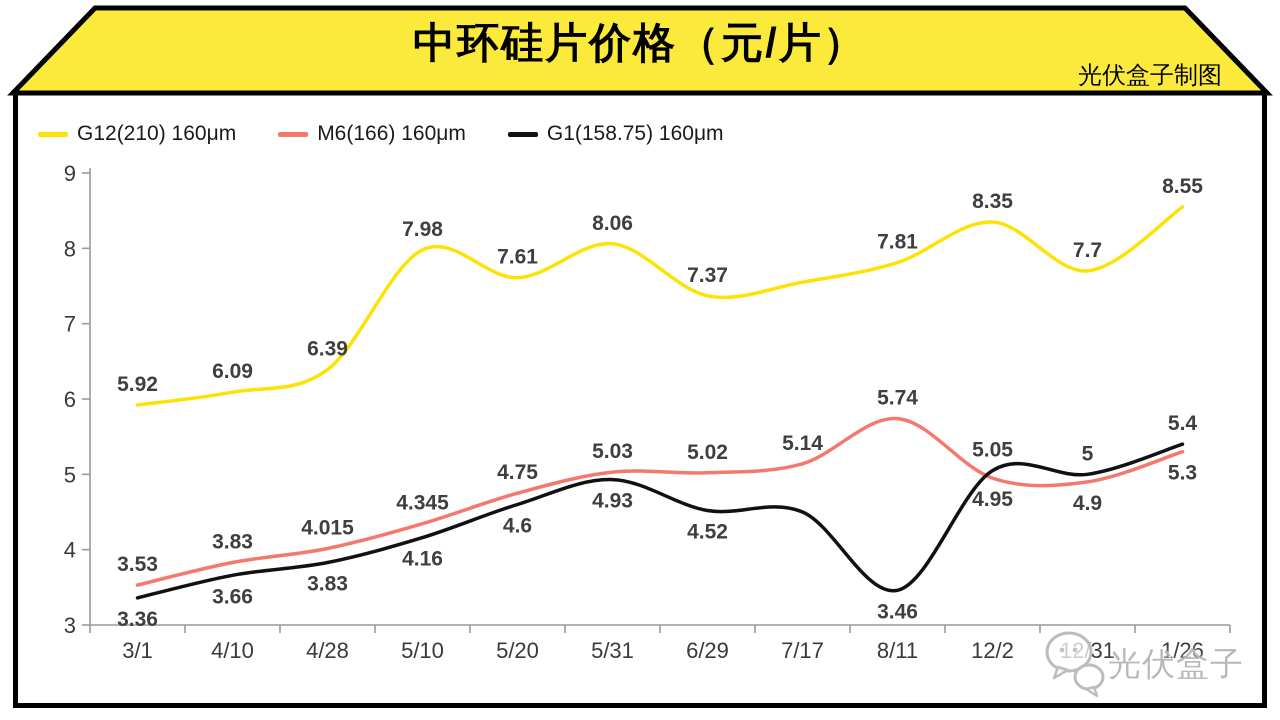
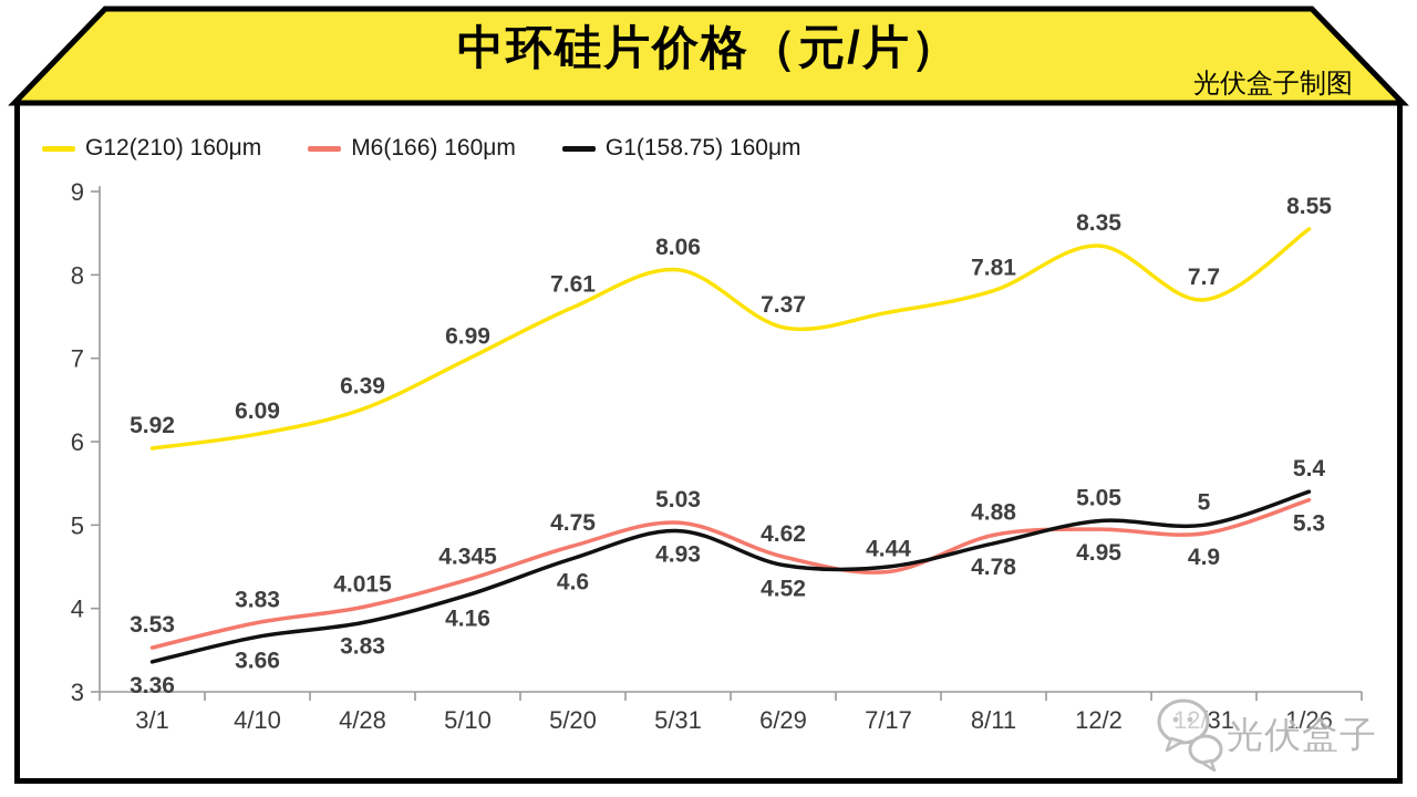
G12(210) 160μm/5/10: 7.98 -> 6.99
M6(166) 160μm/6/29: 5.02 -> 4.62
M6(166) 160μm/7/17: 5.14 -> 4.44
M6(166) 160μm/8/11: 5.74 -> 4.88
G1(158.75) 160μm/8/11: 3.46 -> 4.78
